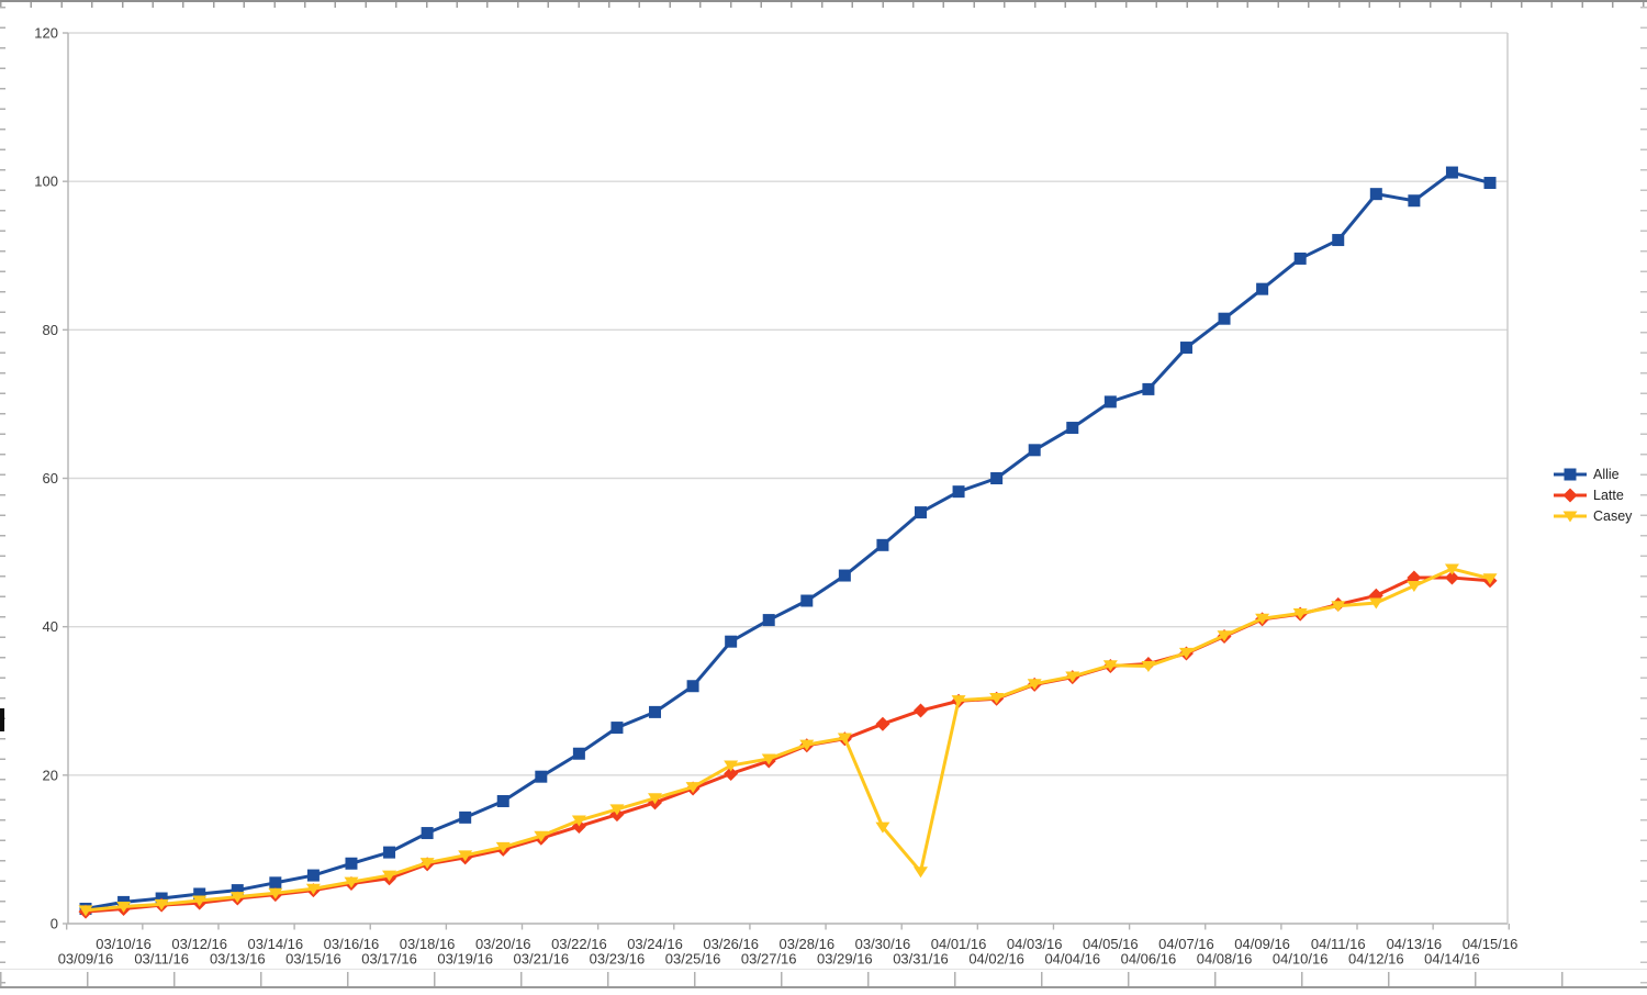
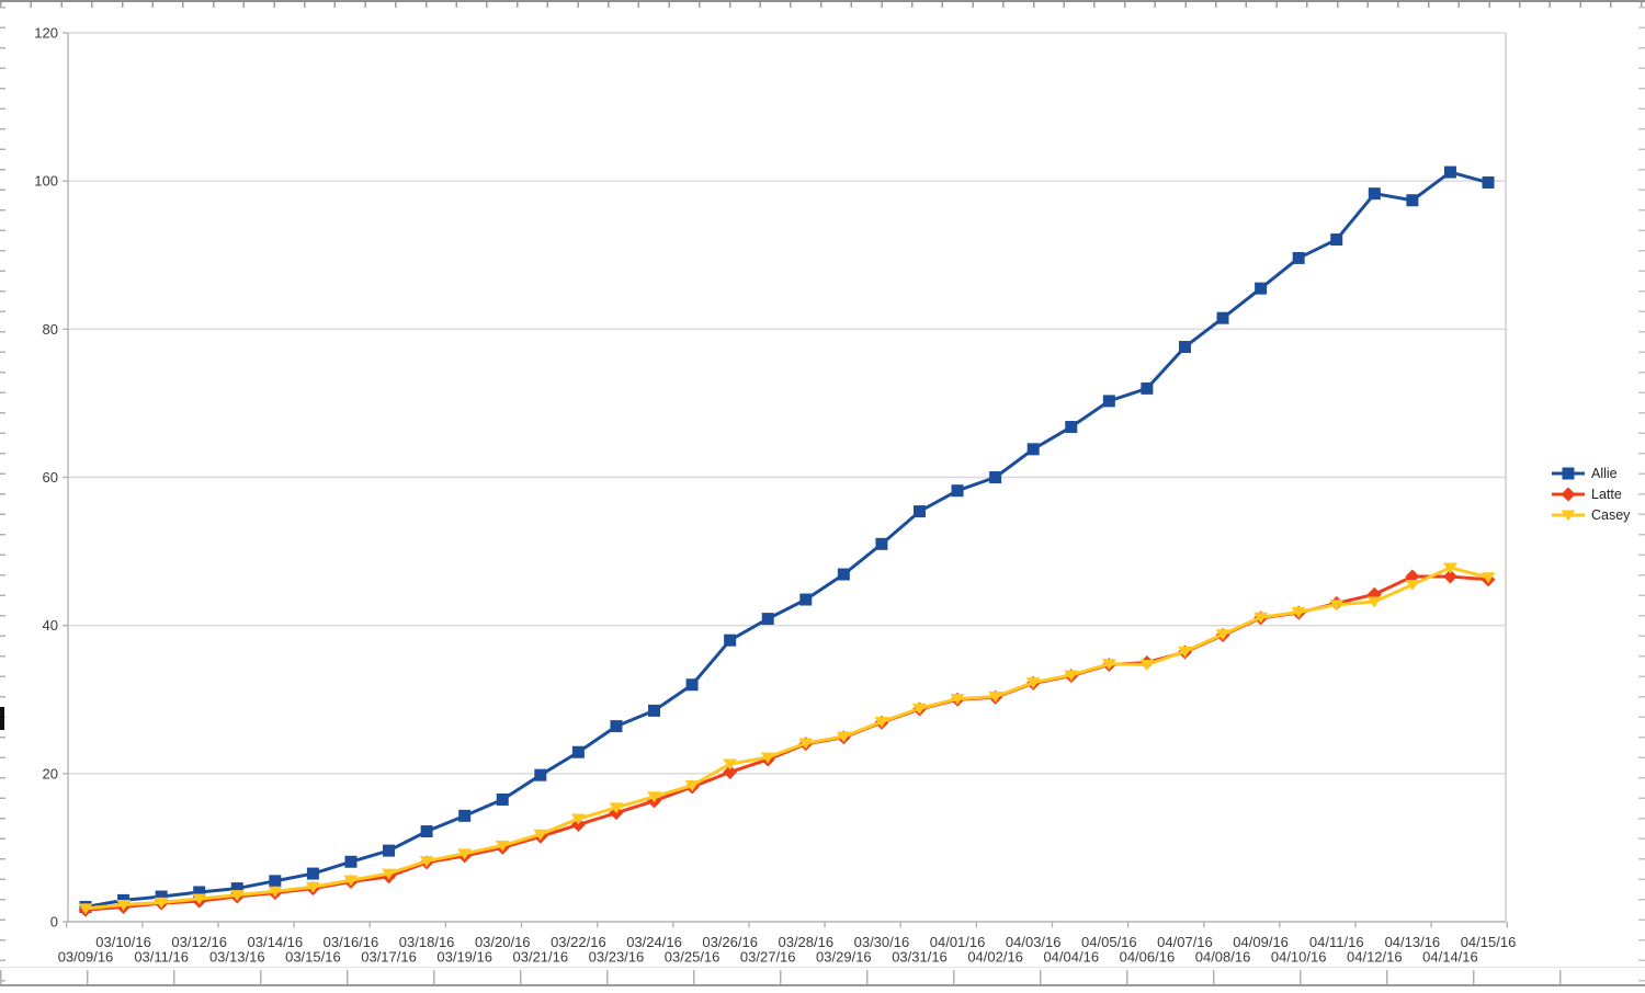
Casey/03/30/16: 13 -> 27
Casey/03/31/16: 7 -> 29
